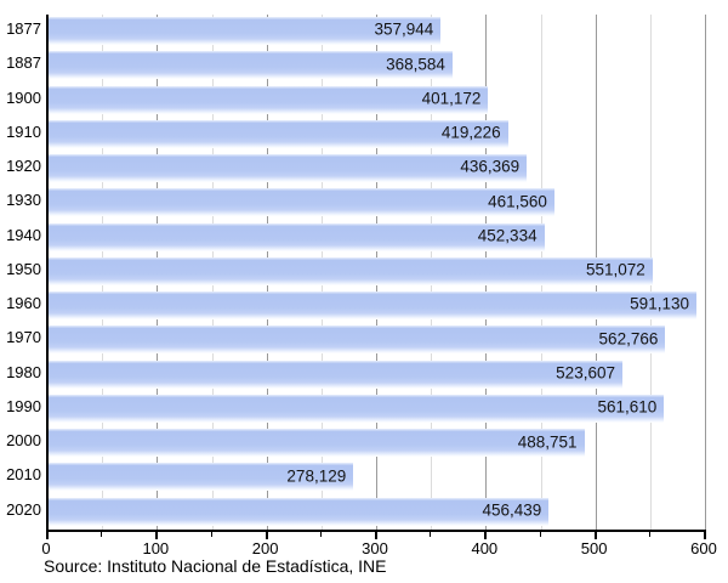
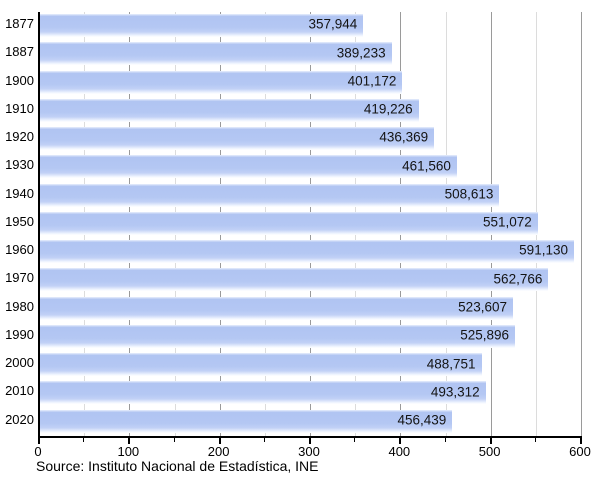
1887: 368,584 -> 389,233
1940: 452,334 -> 508,613
1990: 561,610 -> 525,896
2010: 278,129 -> 493,312
